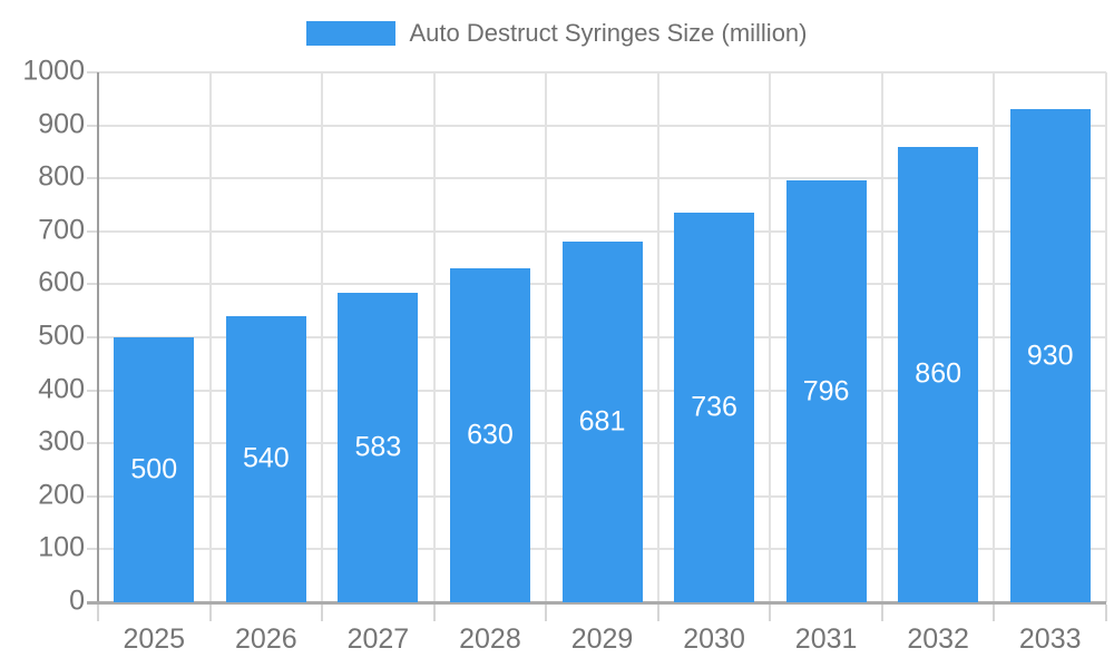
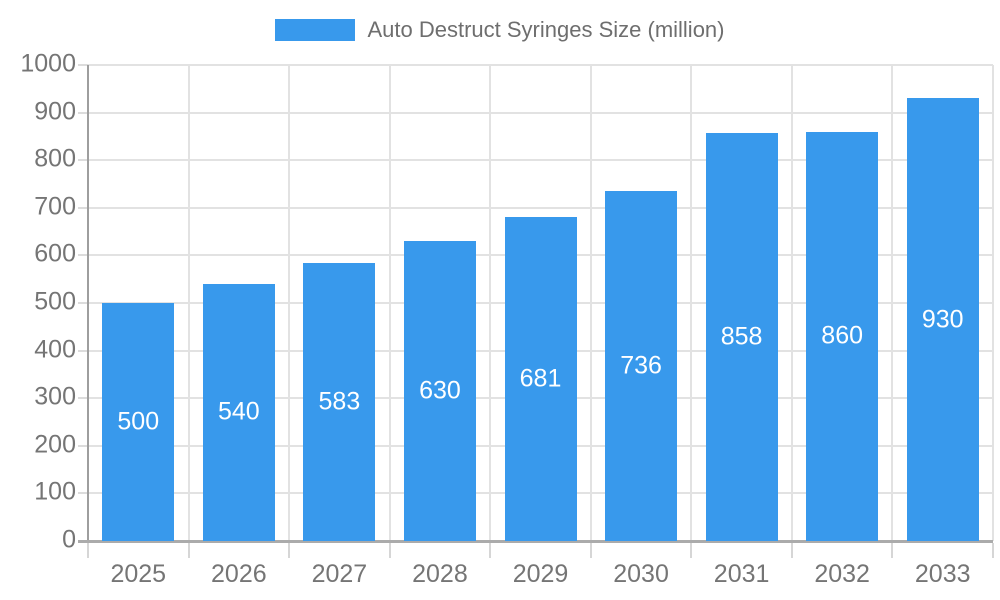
2031: 796 -> 858
